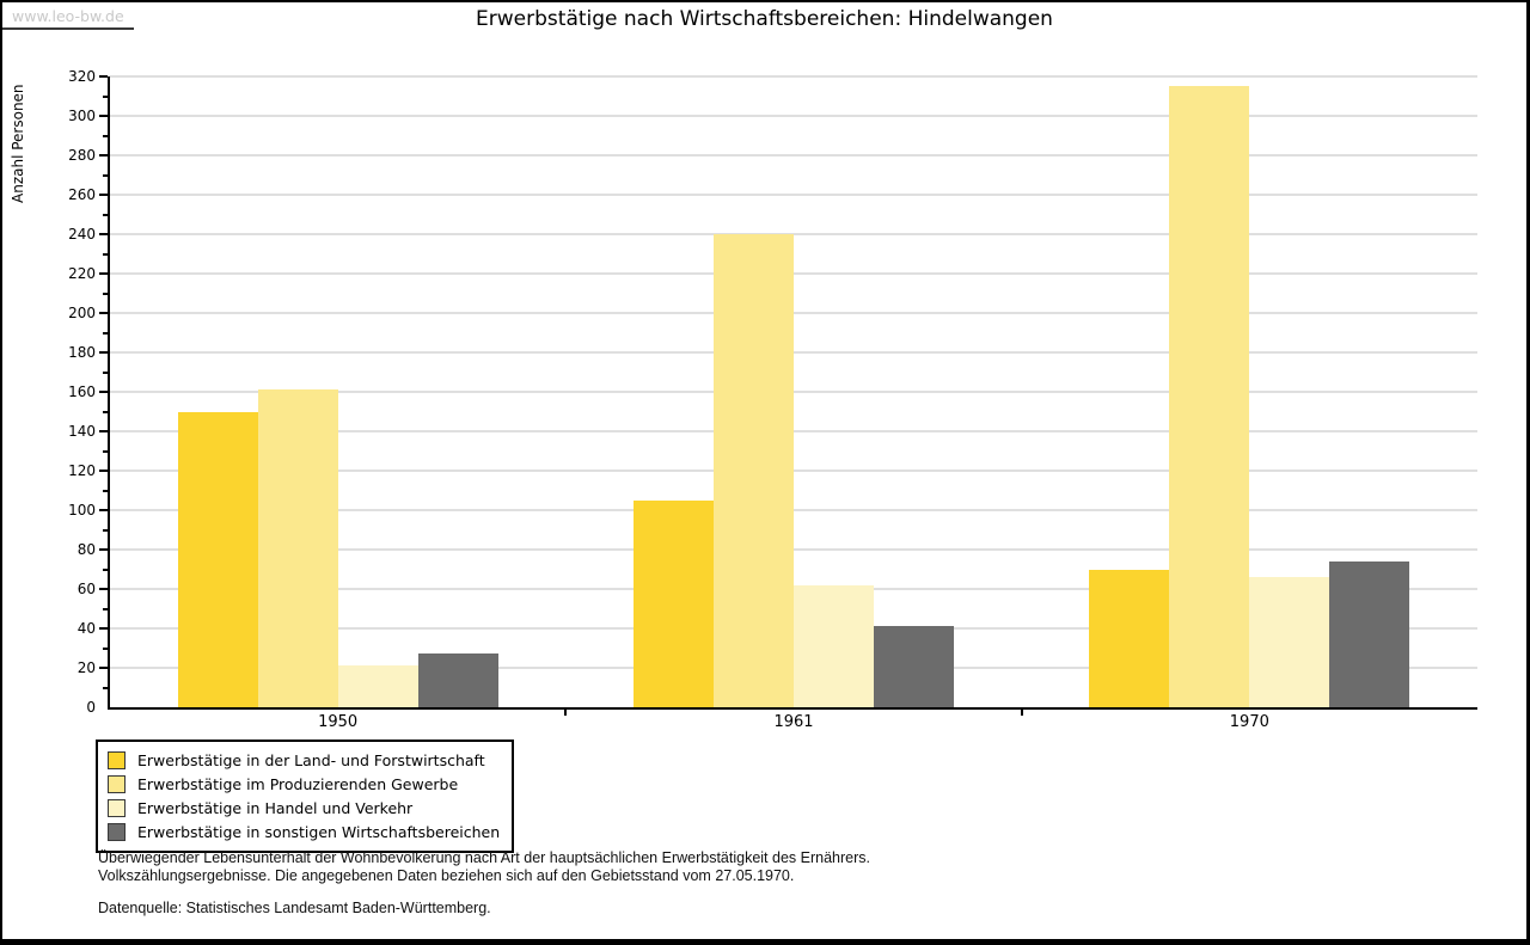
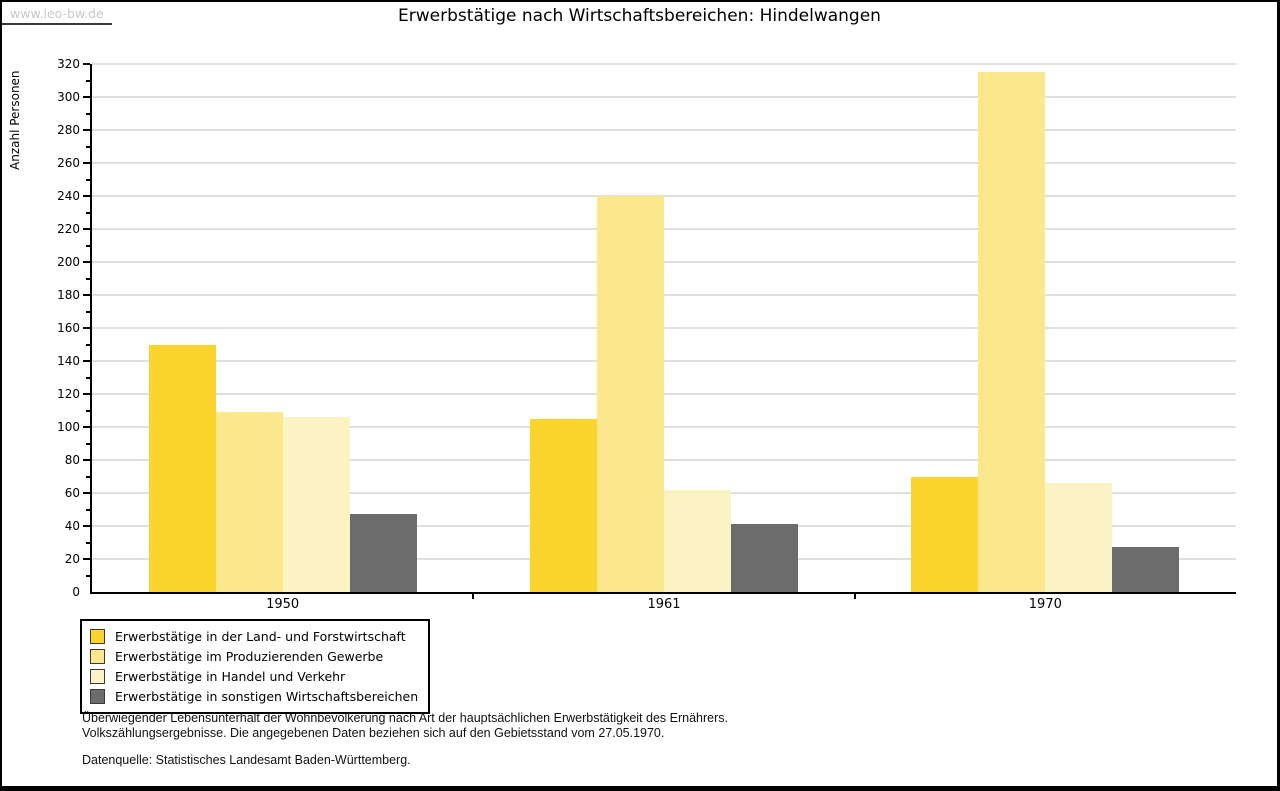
Erwerbstätige im Produzierenden Gewerbe/1950: 161 -> 109
Erwerbstätige in Handel und Verkehr/1950: 21 -> 106
Erwerbstätige in sonstigen Wirtschaftsbereichen/1950: 27 -> 47
Erwerbstätige in sonstigen Wirtschaftsbereichen/1970: 74 -> 27
